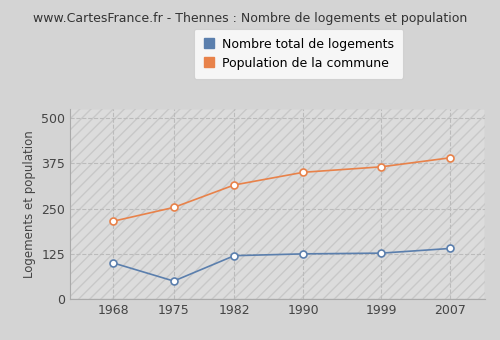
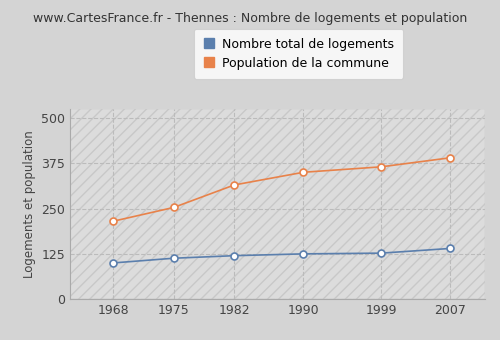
Nombre total de logements/1975: 50 -> 113
